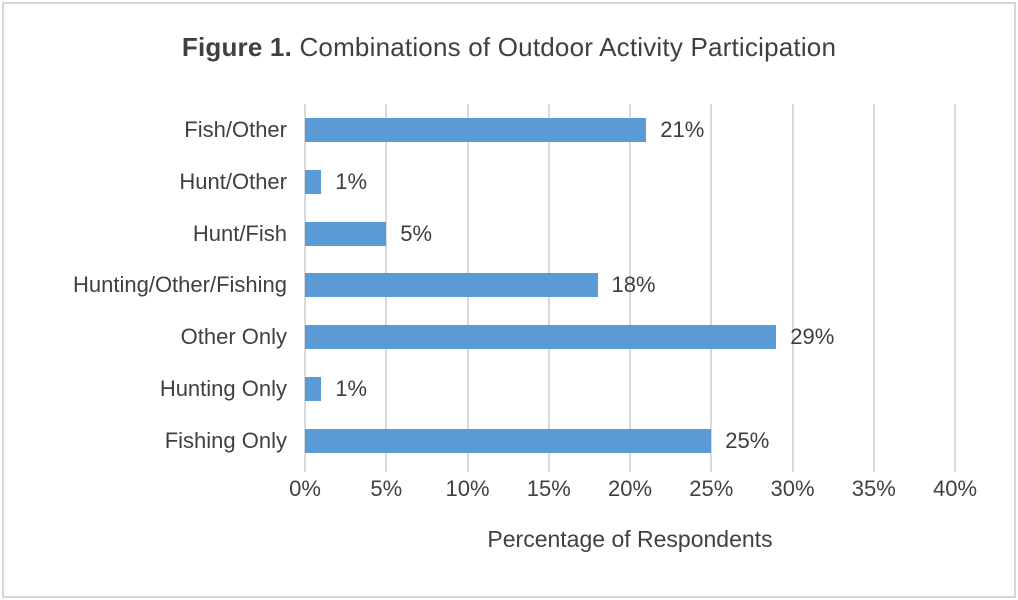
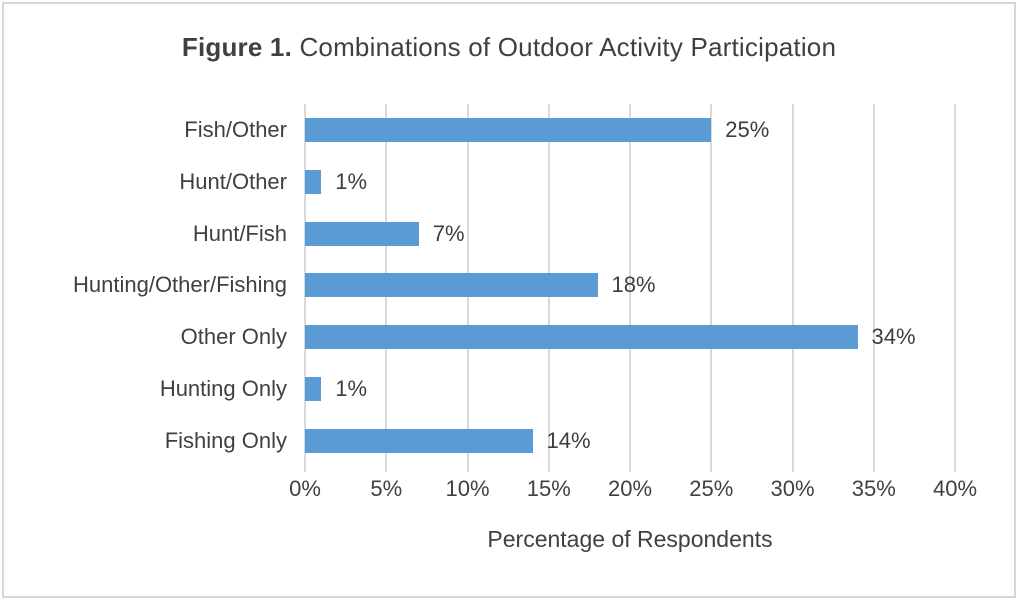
Fish/Other: 21% -> 25%
Hunt/Fish: 5% -> 7%
Other Only: 29% -> 34%
Fishing Only: 25% -> 14%
